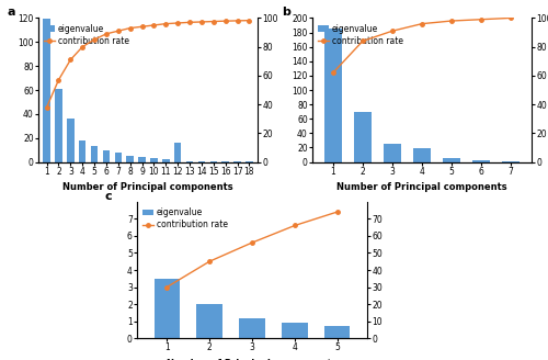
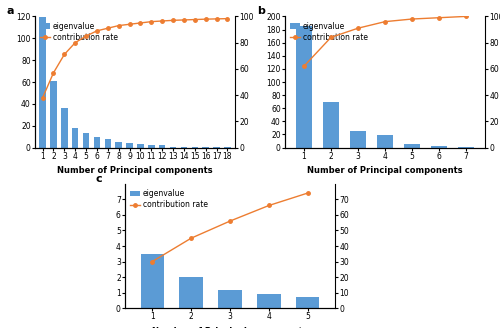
eigenvalue/12: 16 -> 2
